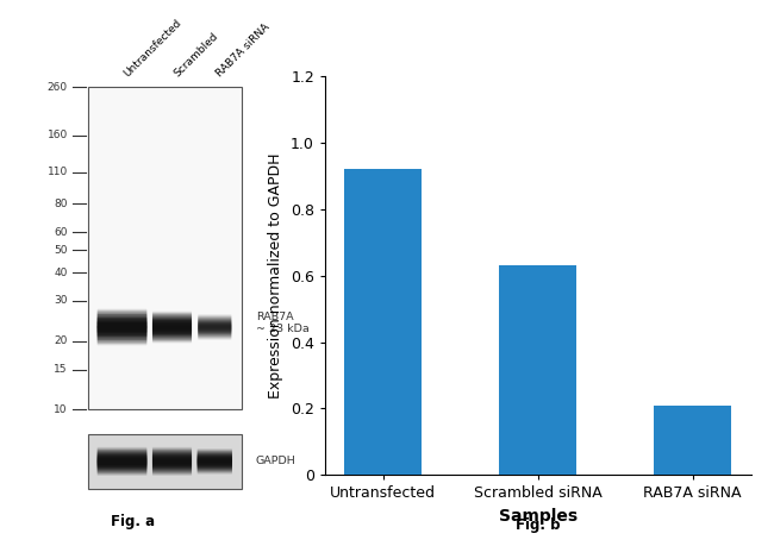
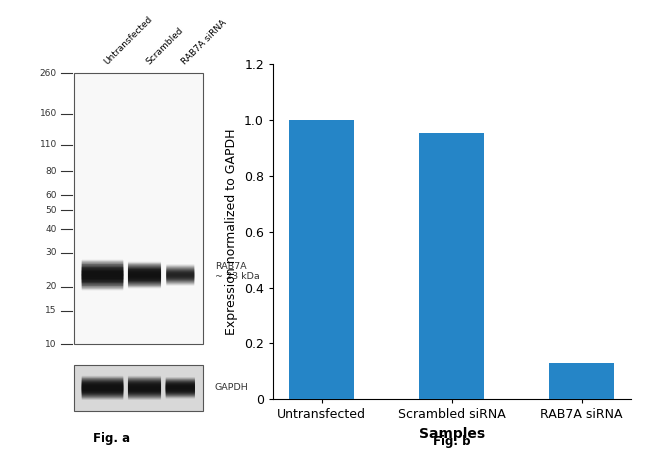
Untransfected: 0.920 -> 1.000
Scrambled siRNA: 0.630 -> 0.955
RAB7A siRNA: 0.210 -> 0.130
